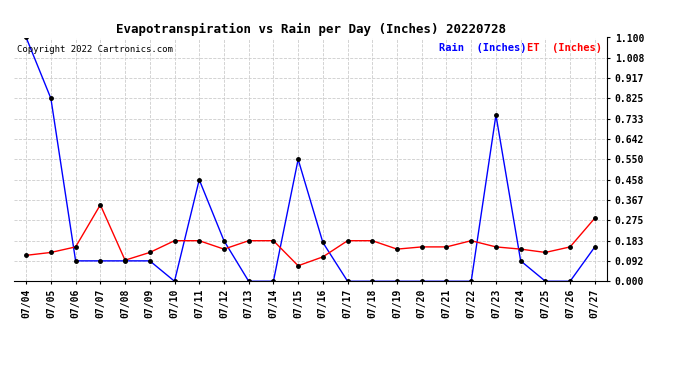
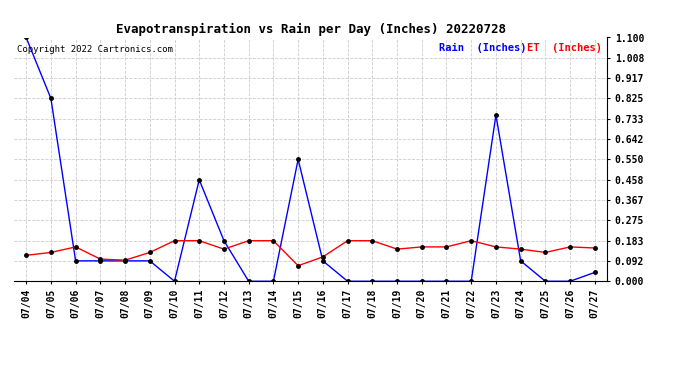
ET (Inches)/07/07: 0.345 -> 0.100
Rain (Inches)/07/16: 0.175 -> 0.092
Rain (Inches)/07/27: 0.155 -> 0.040
ET (Inches)/07/27: 0.285 -> 0.150
